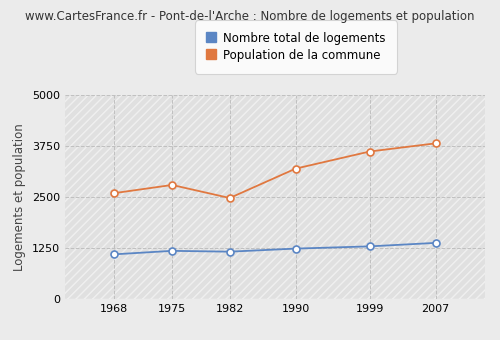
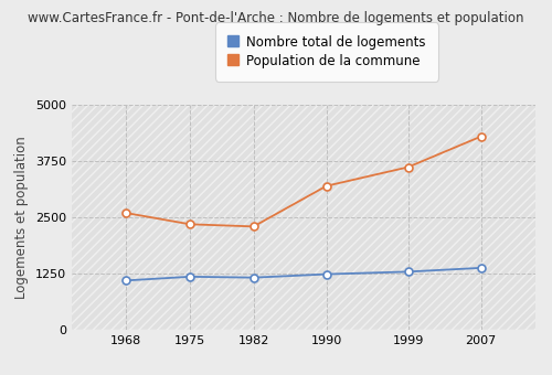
Population de la commune/1975: 2800 -> 2350
Population de la commune/1982: 2480 -> 2300
Population de la commune/2007: 3820 -> 4300
